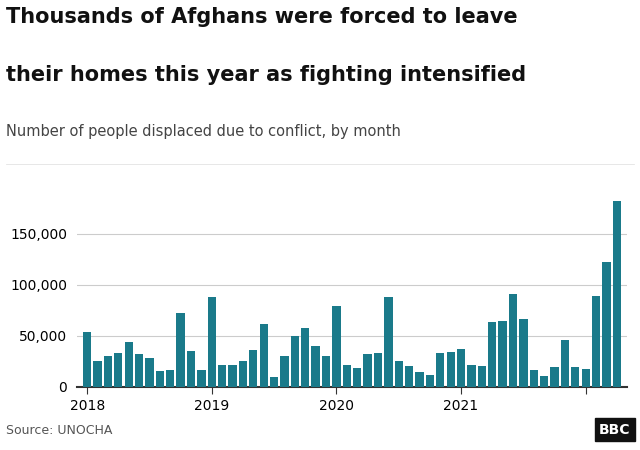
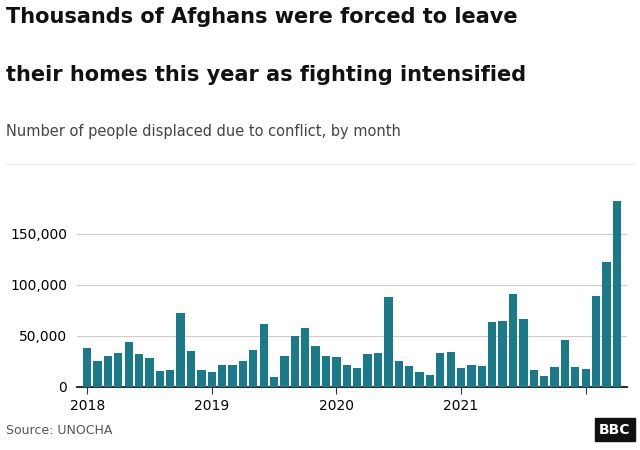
2018: 54,000 -> 38,000
2019: 88,000 -> 15,000
2020: 79,000 -> 29,000
2021: 37,000 -> 19,000
